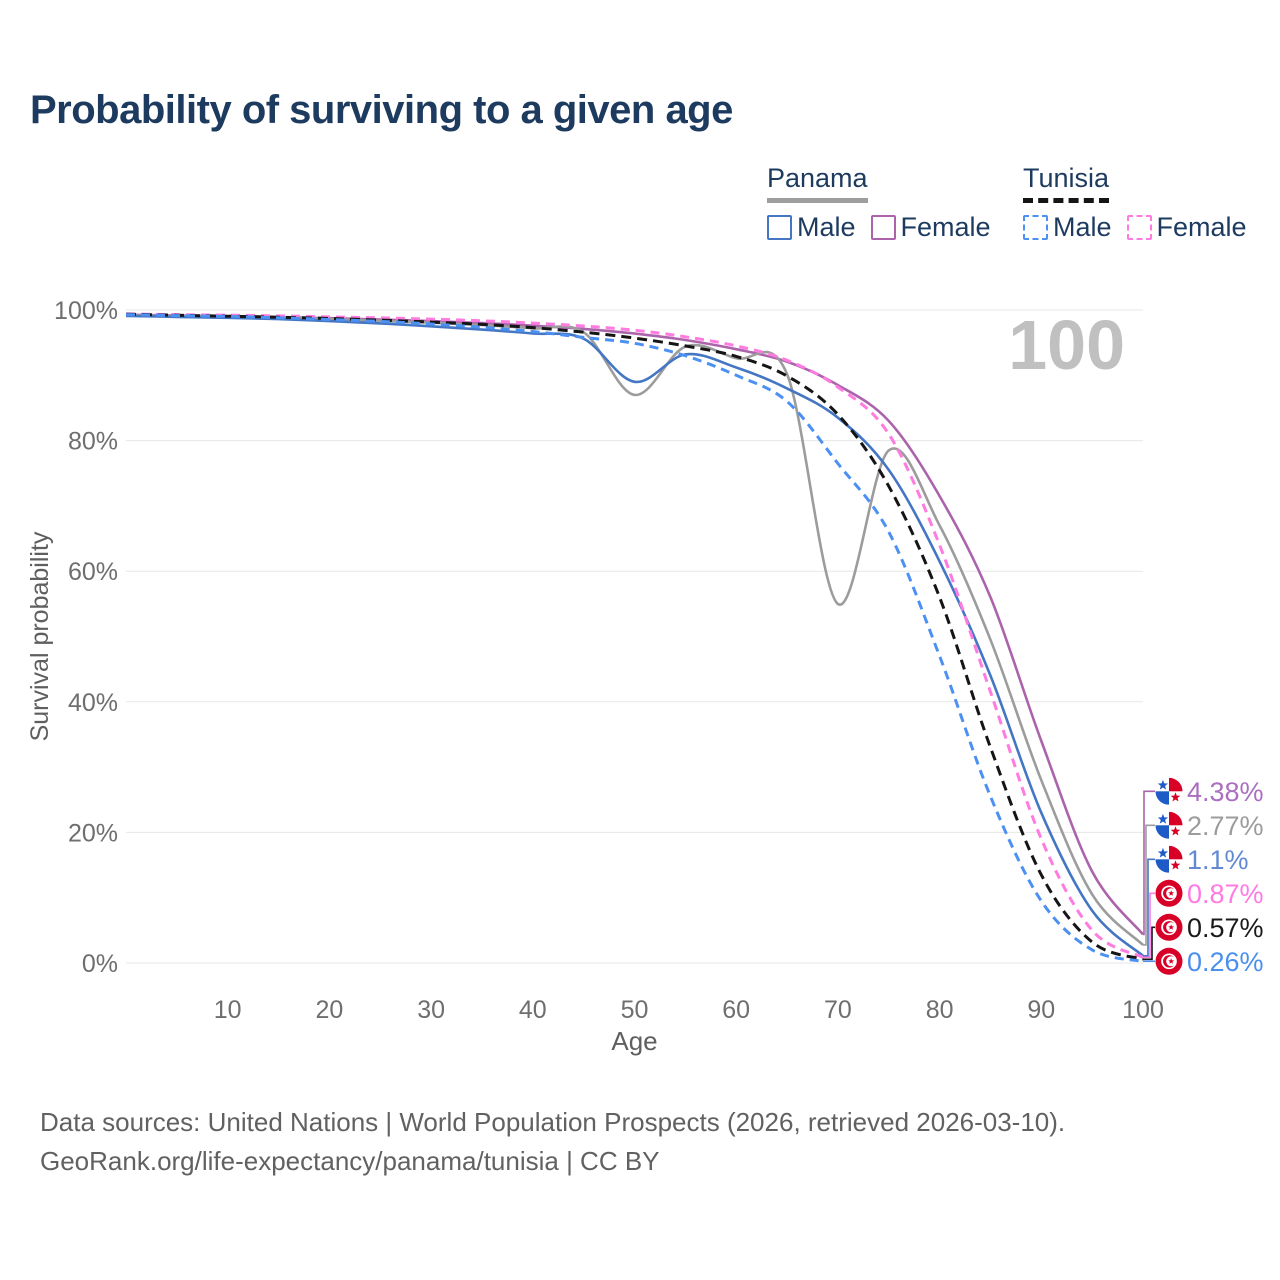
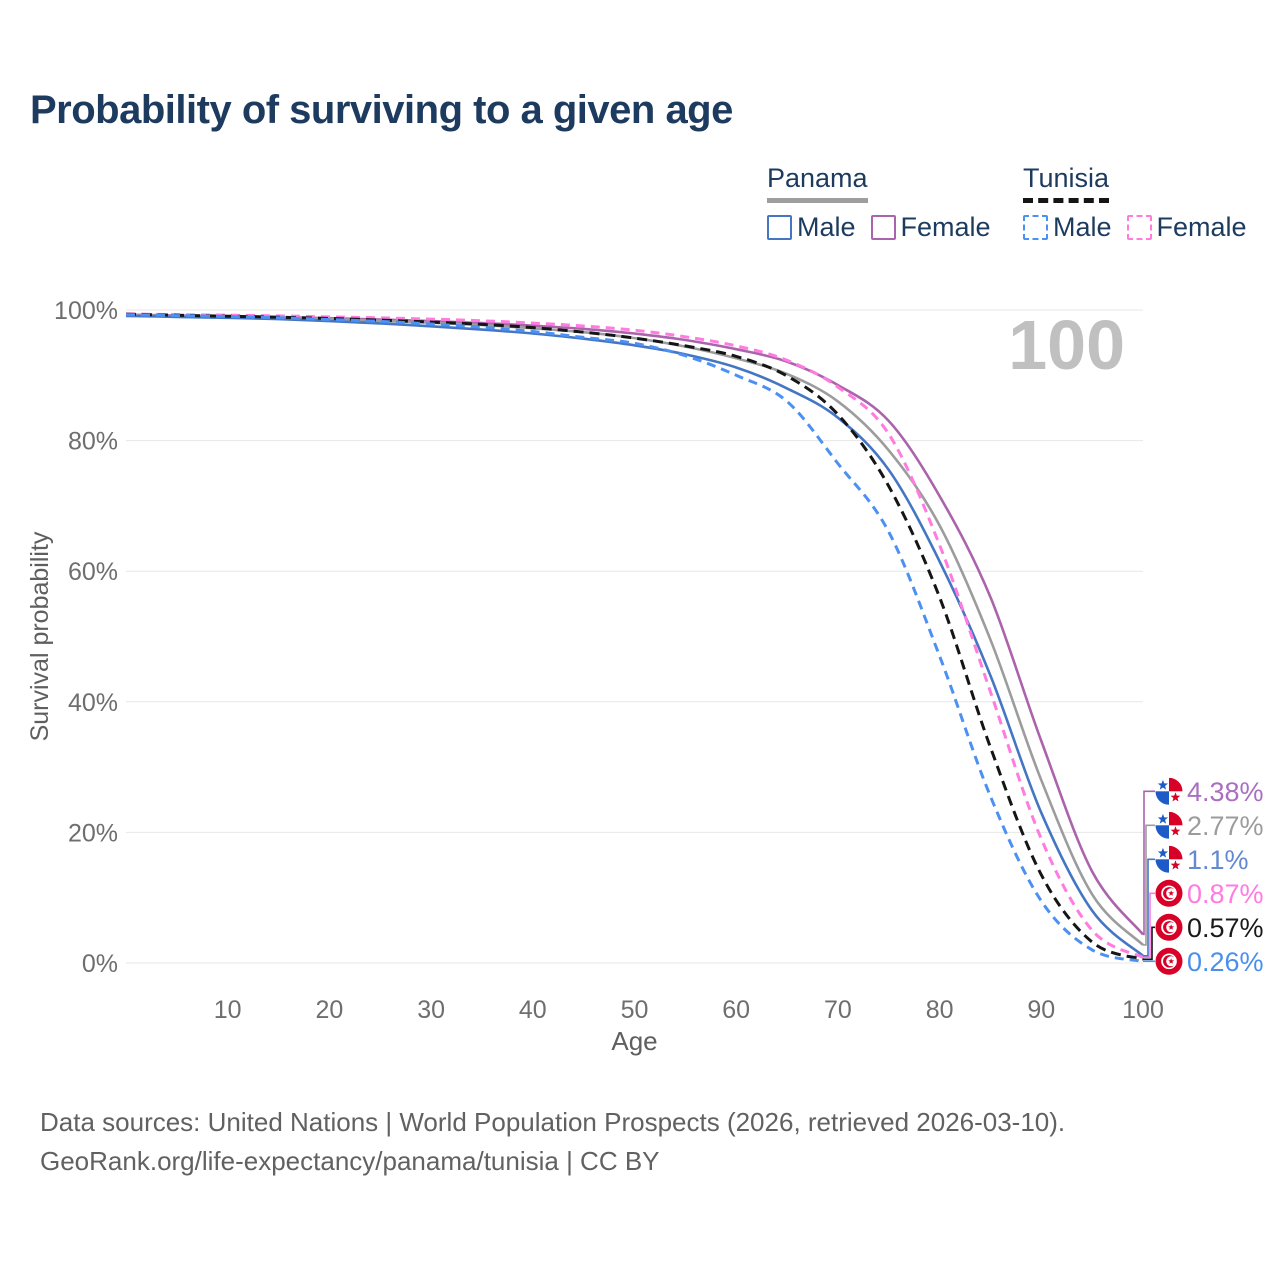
Panama/50: 87% -> 96%
Panama Male/50: 89% -> 95%
Panama/70: 55% -> 86%
